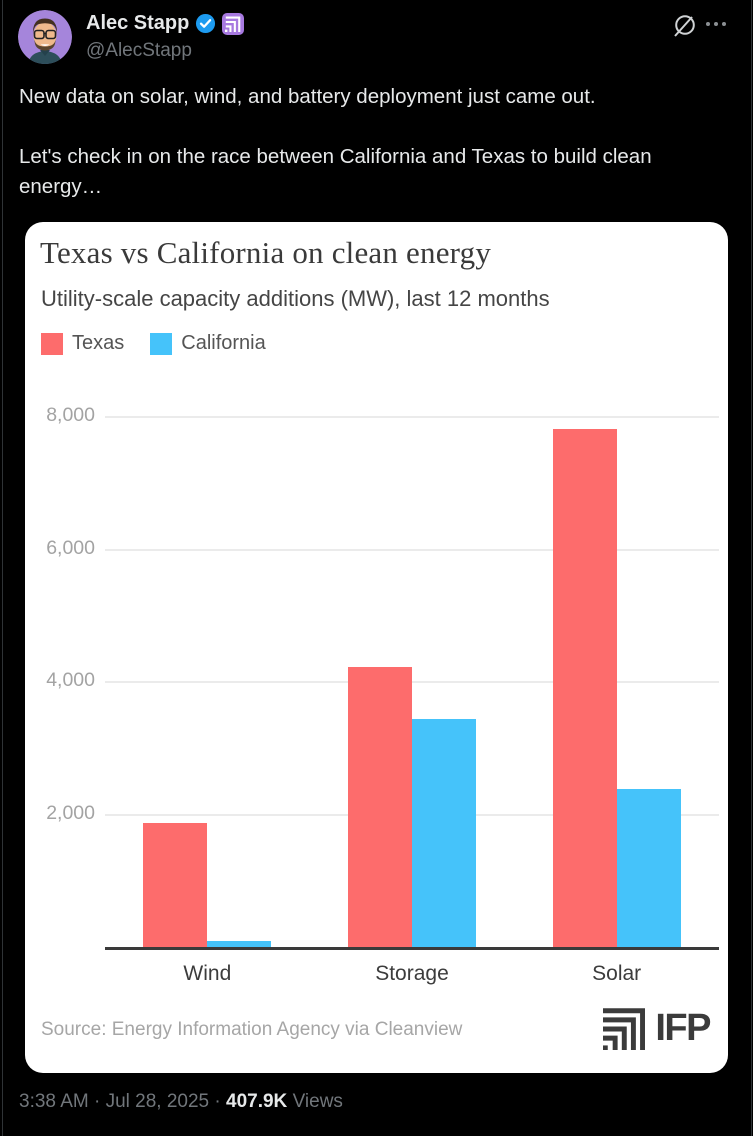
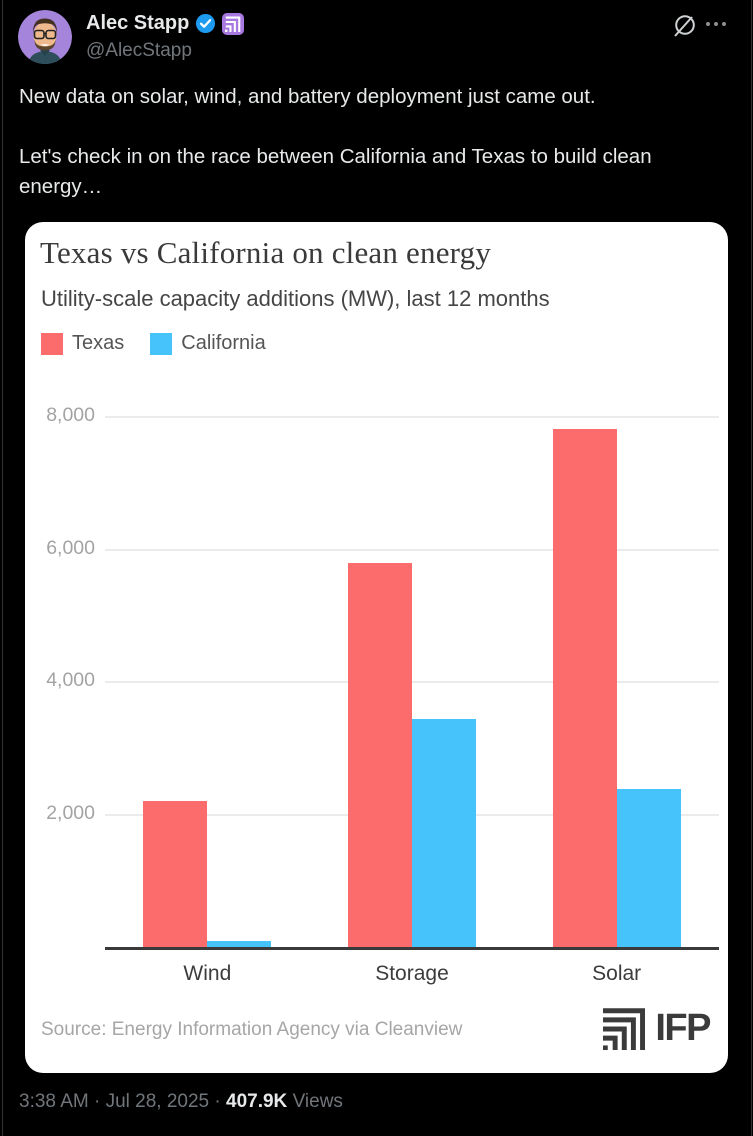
Texas/Wind: 1900 -> 2200
Texas/Storage: 4200 -> 5800
